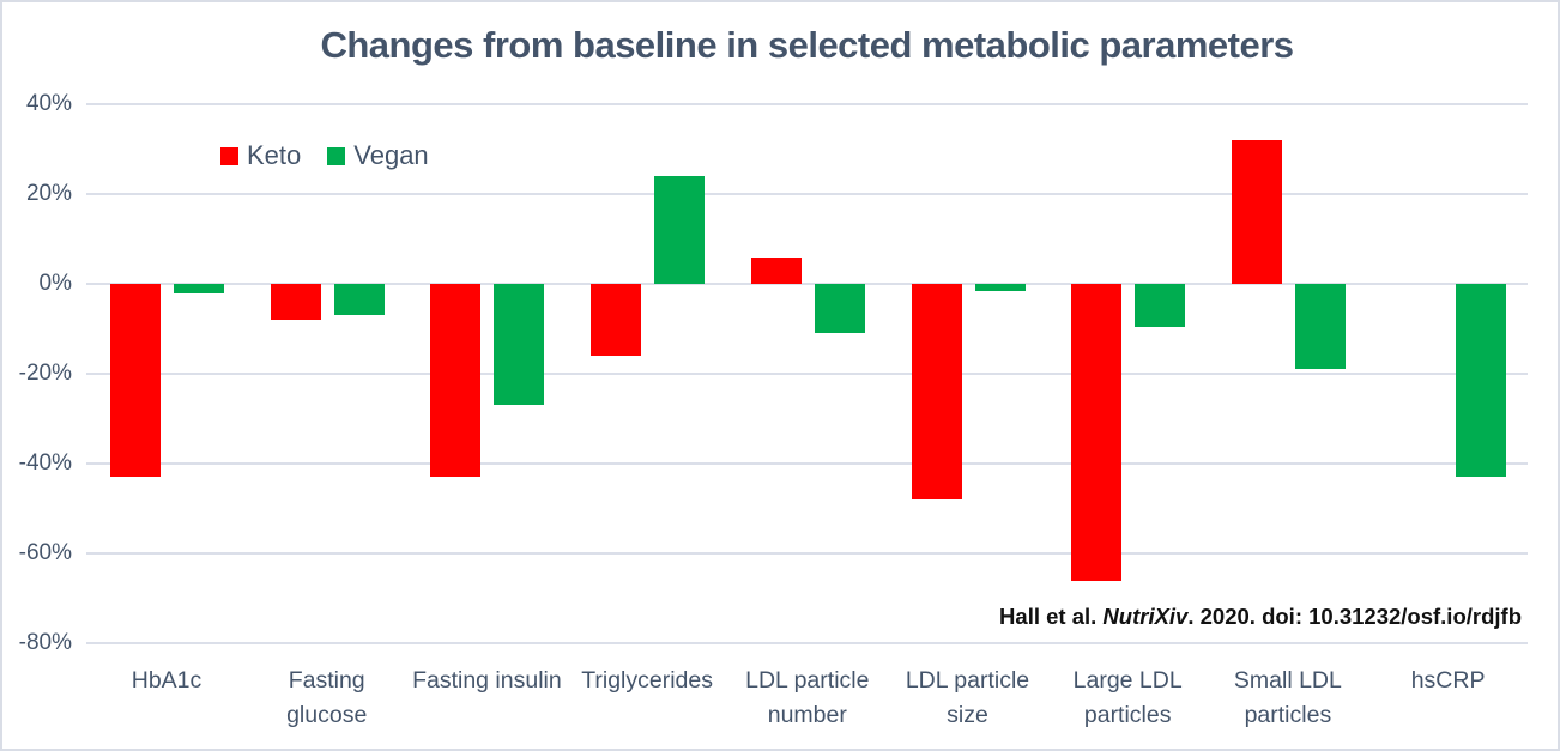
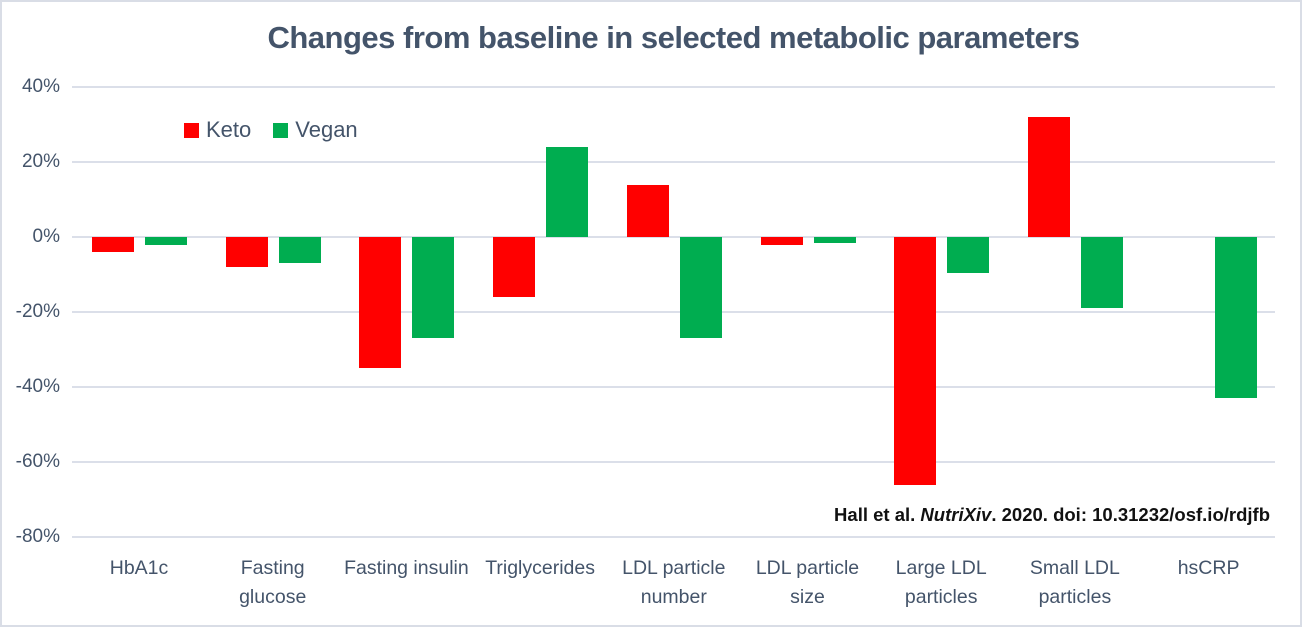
Keto/HbA1c: -43% -> -4%
Keto/Fasting insulin: -43% -> -35%
Keto/LDL particle number: 6% -> 14%
Vegan/LDL particle number: -11% -> -27%
Keto/LDL particle size: -48% -> -2%
